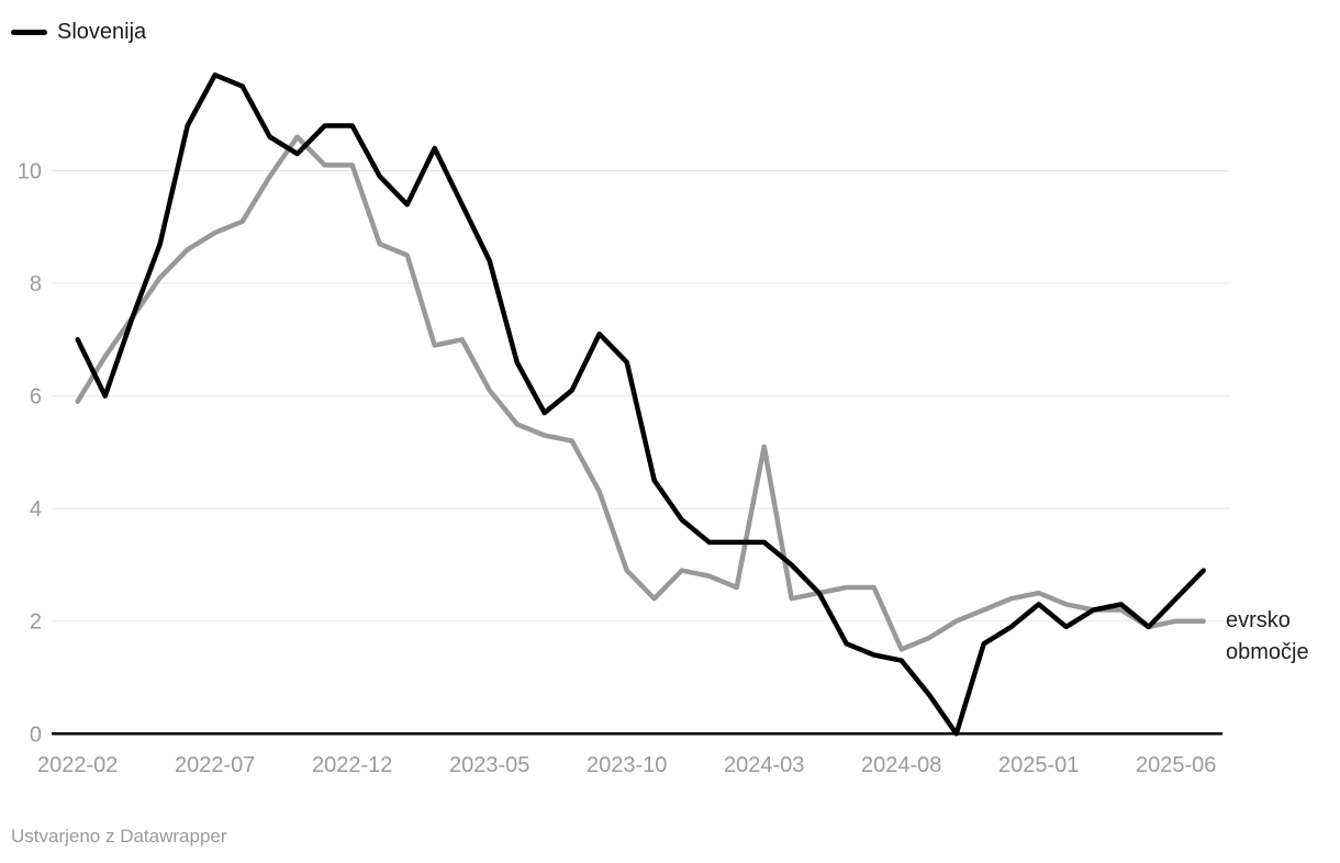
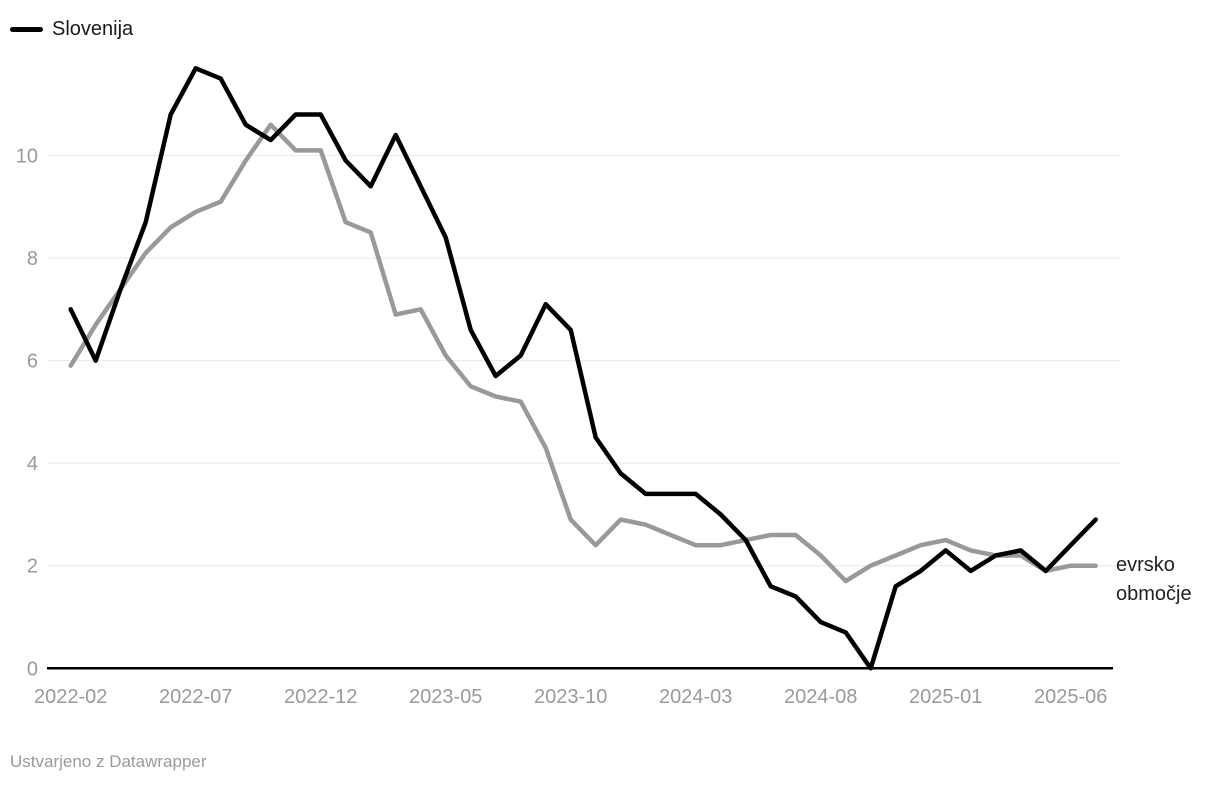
evrsko območje/2024-03: 5.1 -> 2.4
Slovenija/2024-08: 1.3 -> 0.9
evrsko območje/2024-08: 1.5 -> 2.2
